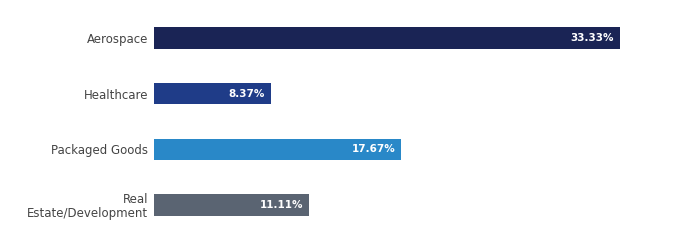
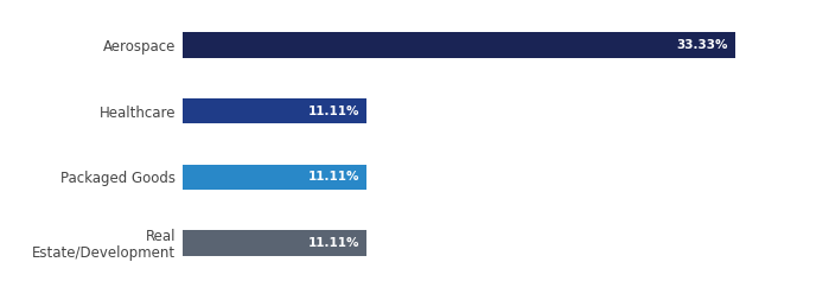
Healthcare: 8.37% -> 11.11%
Packaged Goods: 17.67% -> 11.11%
